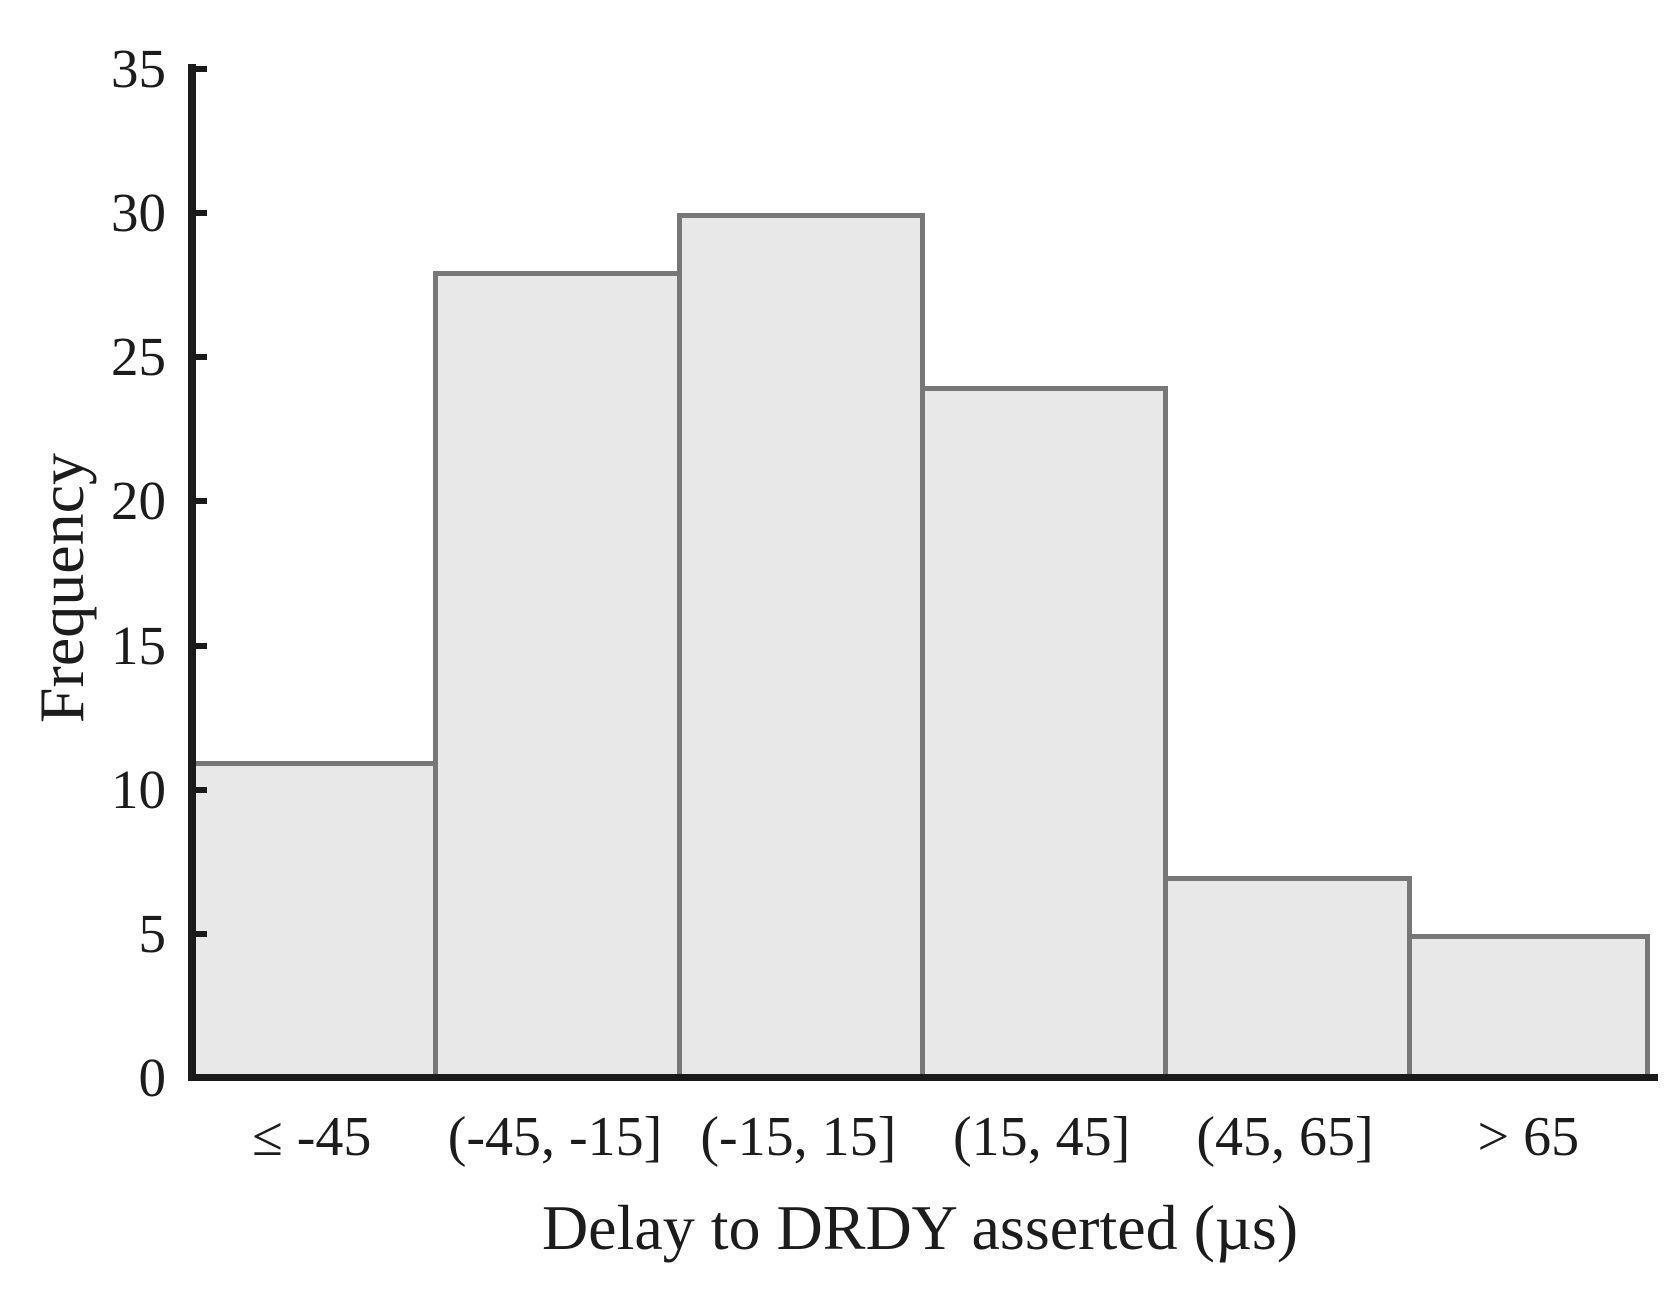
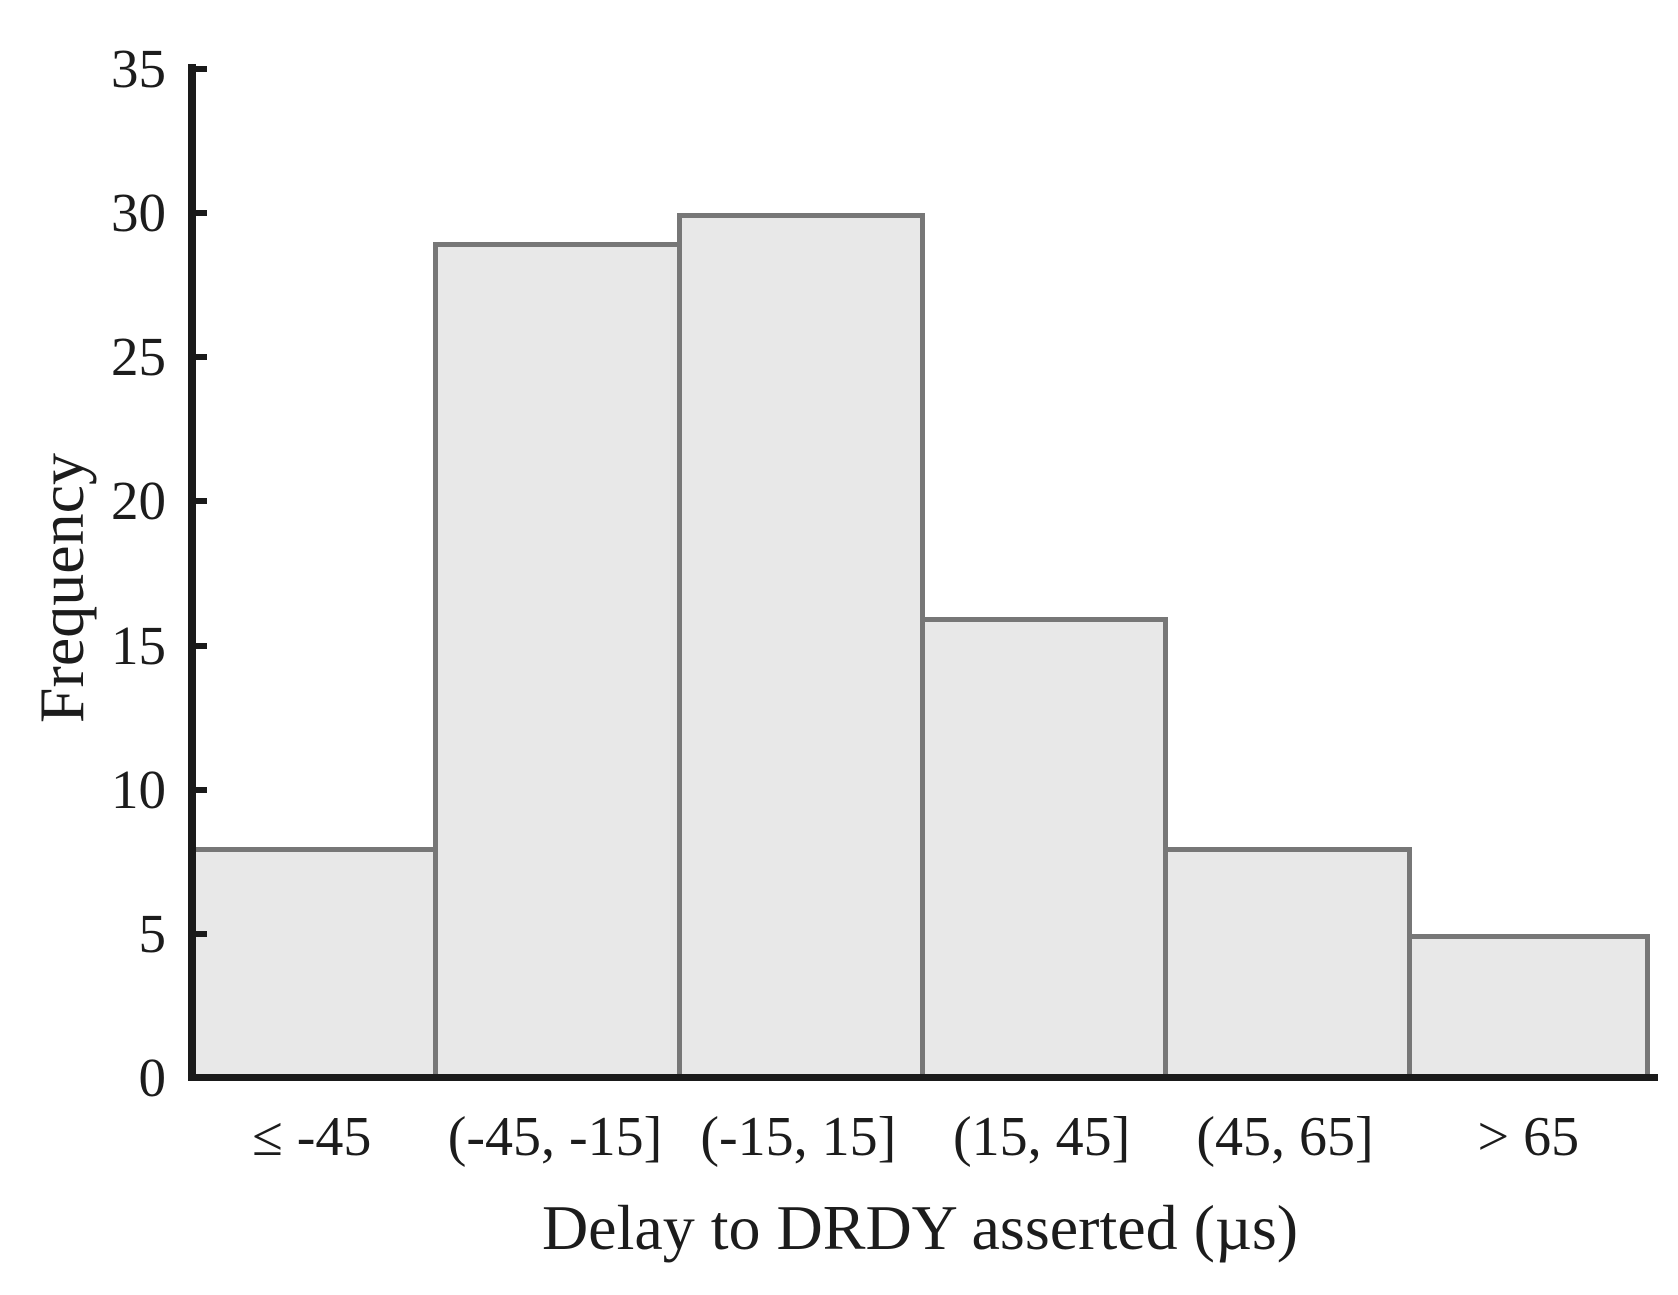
≤ -45: 11 -> 8
(-45, -15]: 28 -> 29
(15, 45]: 24 -> 16
(45, 65]: 7 -> 8
